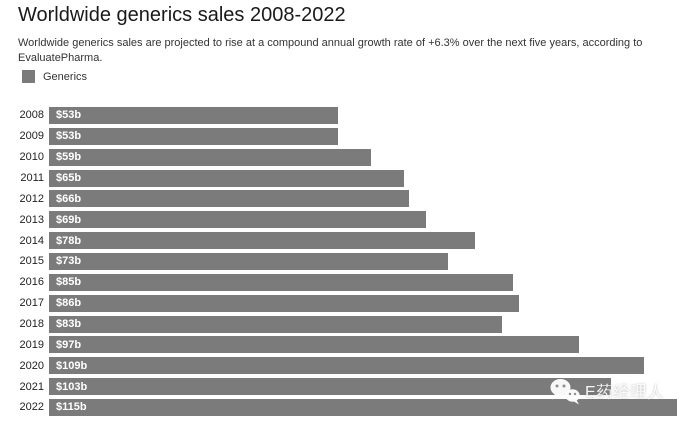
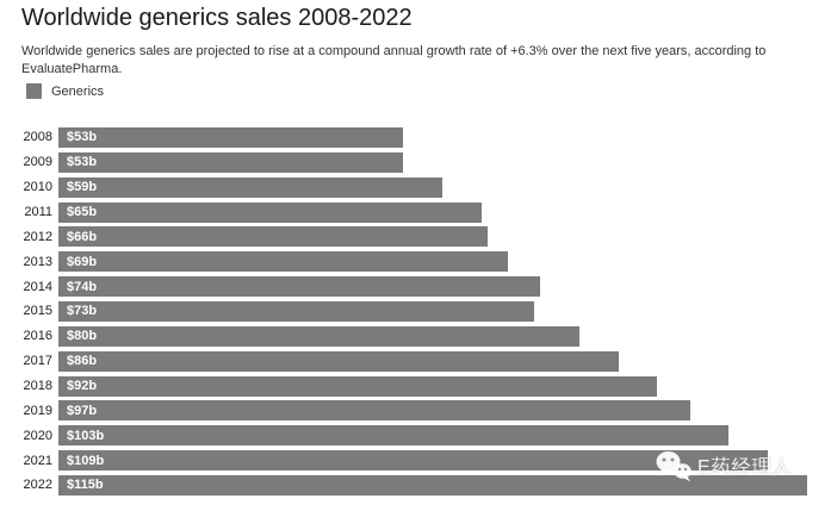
2014: $78b -> $74b
2016: $85b -> $80b
2018: $83b -> $92b
2020: $109b -> $103b
2021: $103b -> $109b
